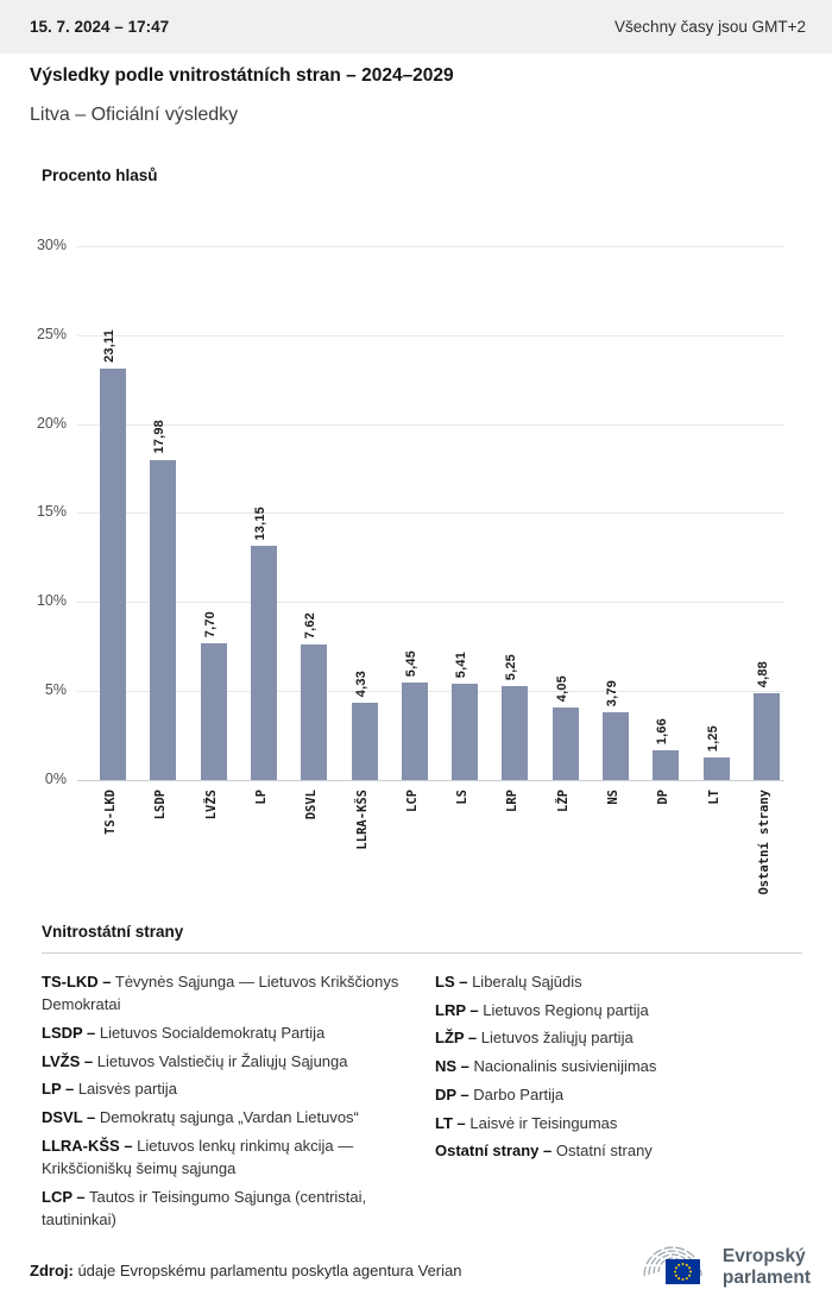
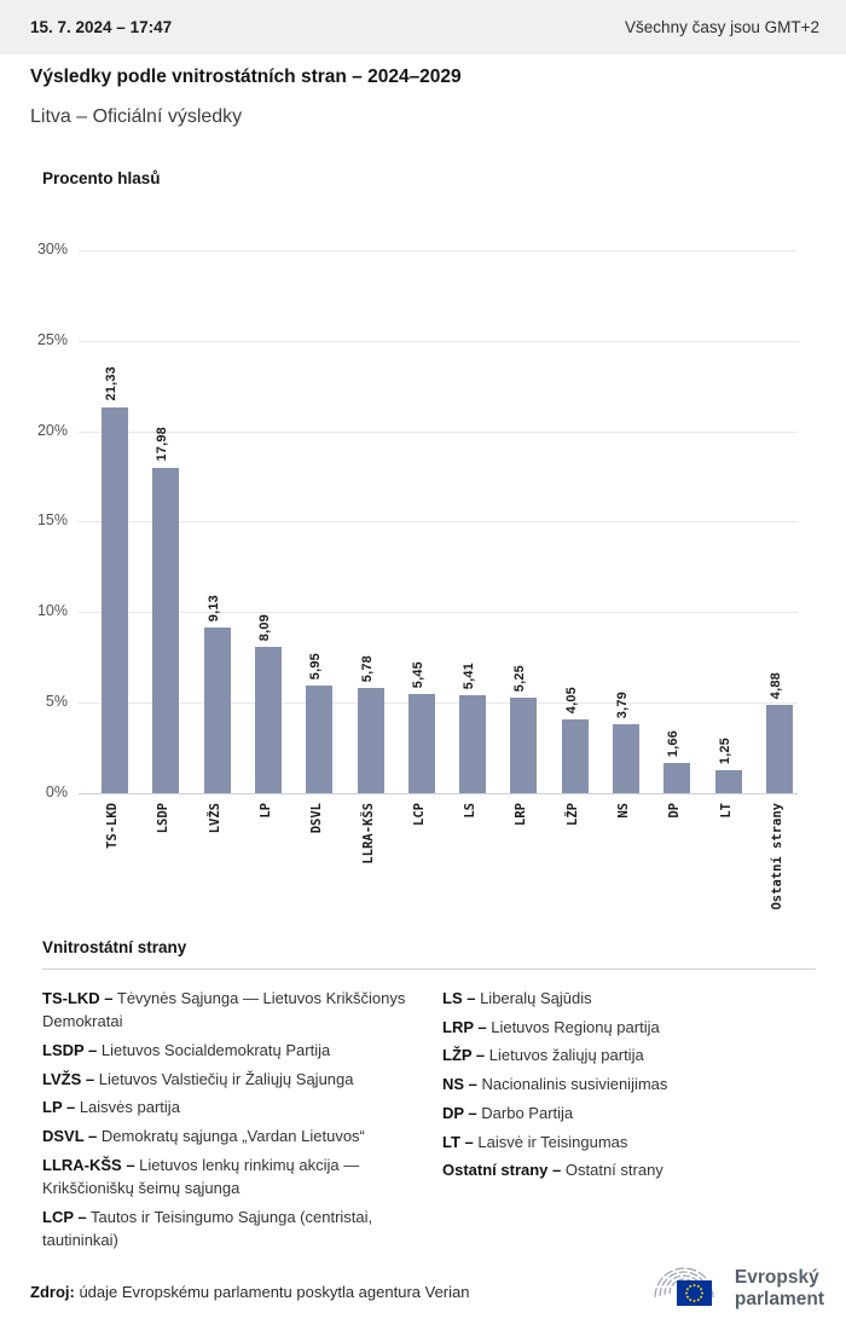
TS-LKD: 23,11 -> 21,33
LVŽS: 7,70 -> 9,13
LP: 13,15 -> 8,09
DSVL: 7,62 -> 5,95
LLRA-KŠS: 4,33 -> 5,78
